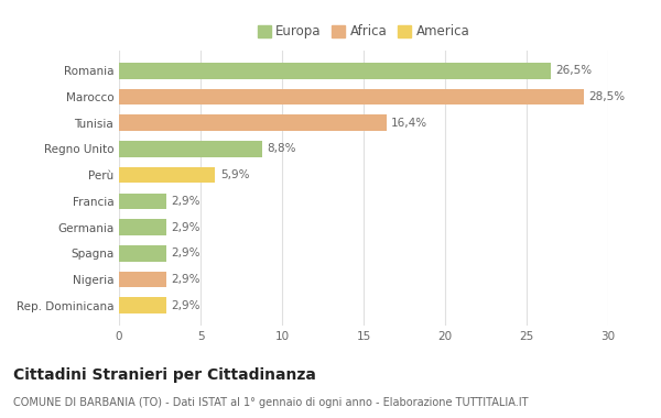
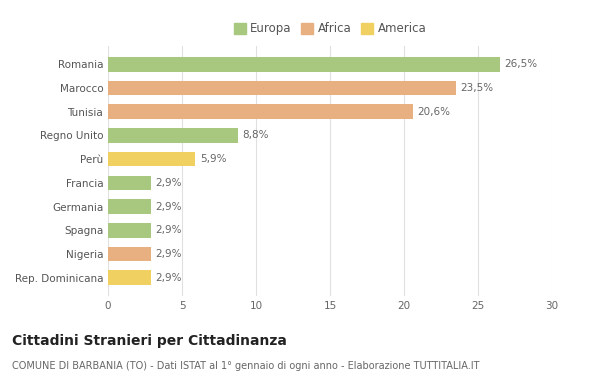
Marocco: 28,5% -> 23,5%
Tunisia: 16,4% -> 20,6%
